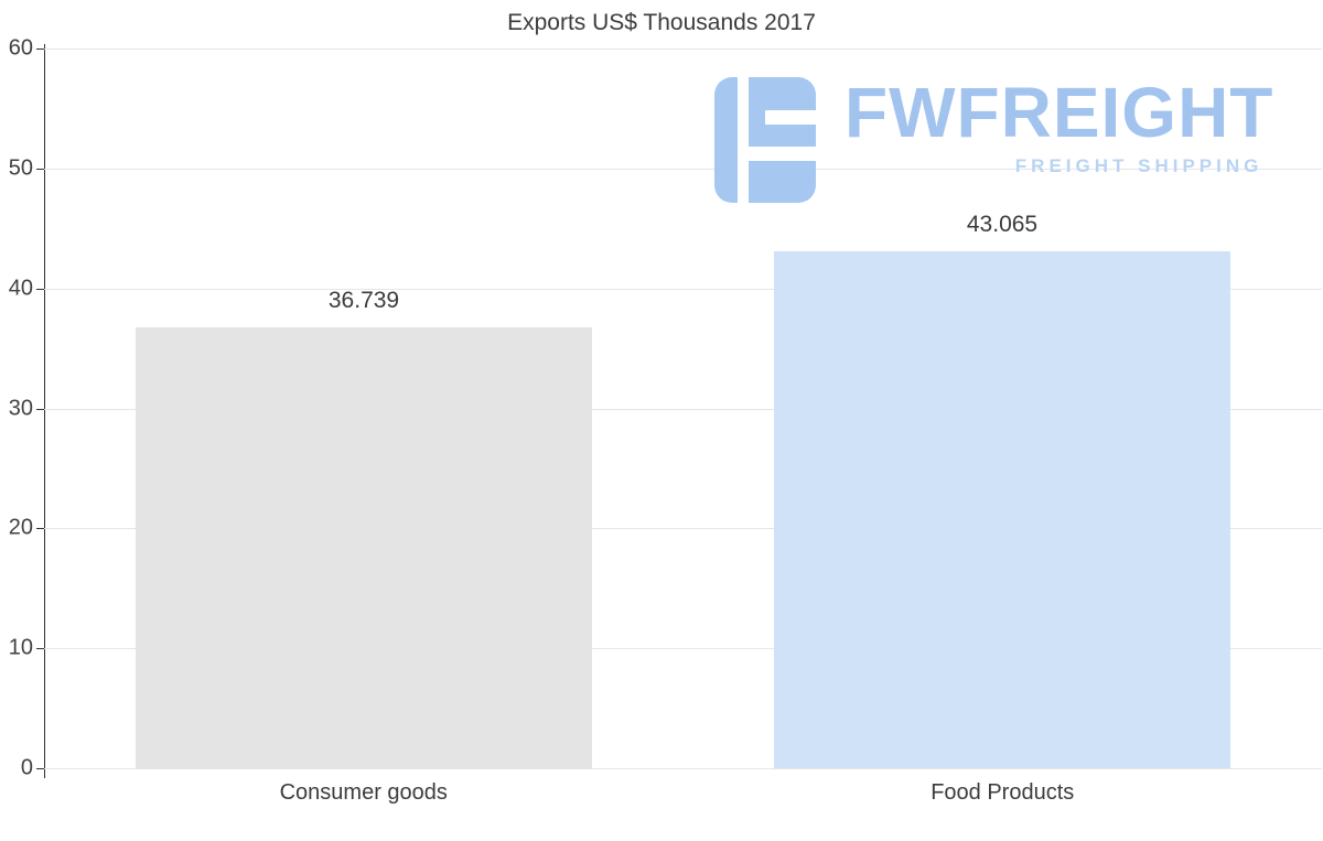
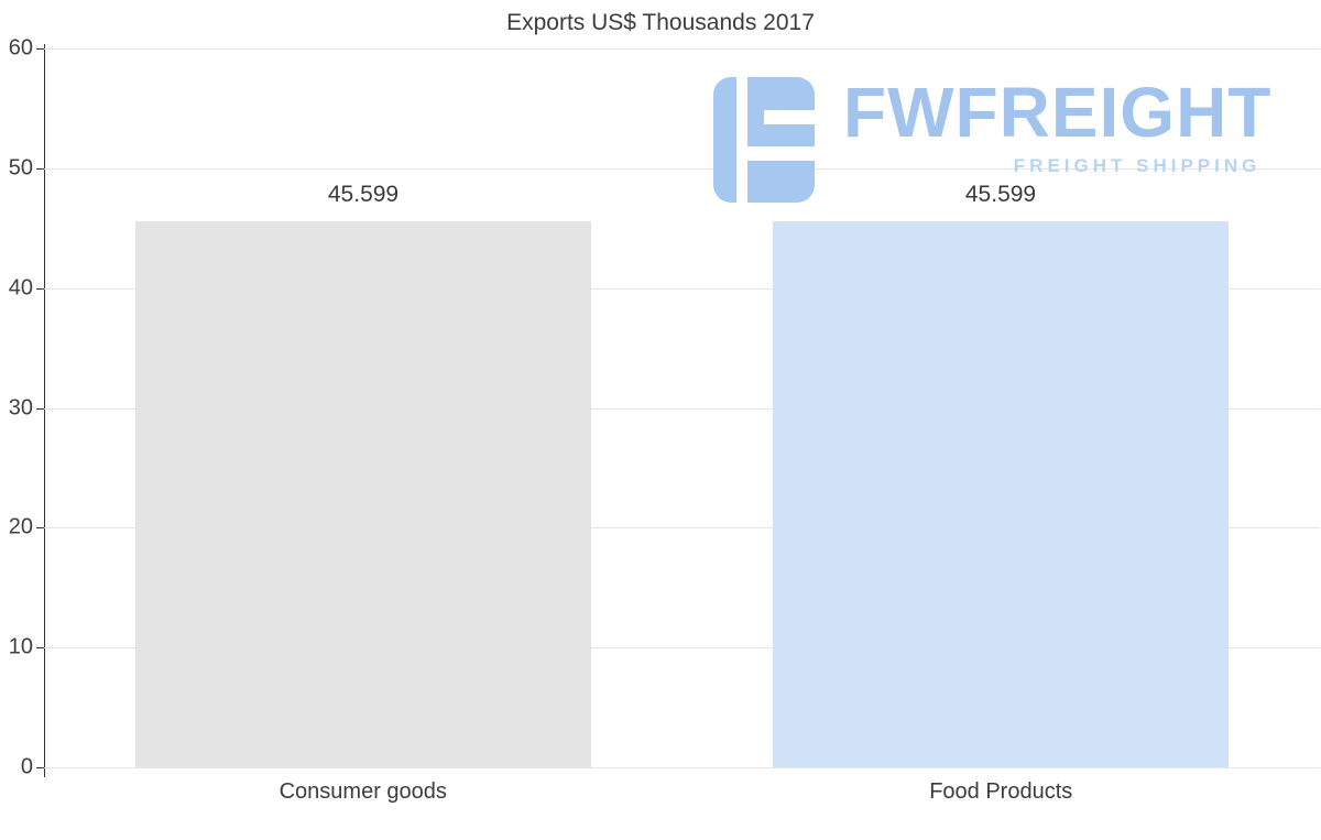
Consumer goods: 36.739 -> 45.599
Food Products: 43.065 -> 45.599
